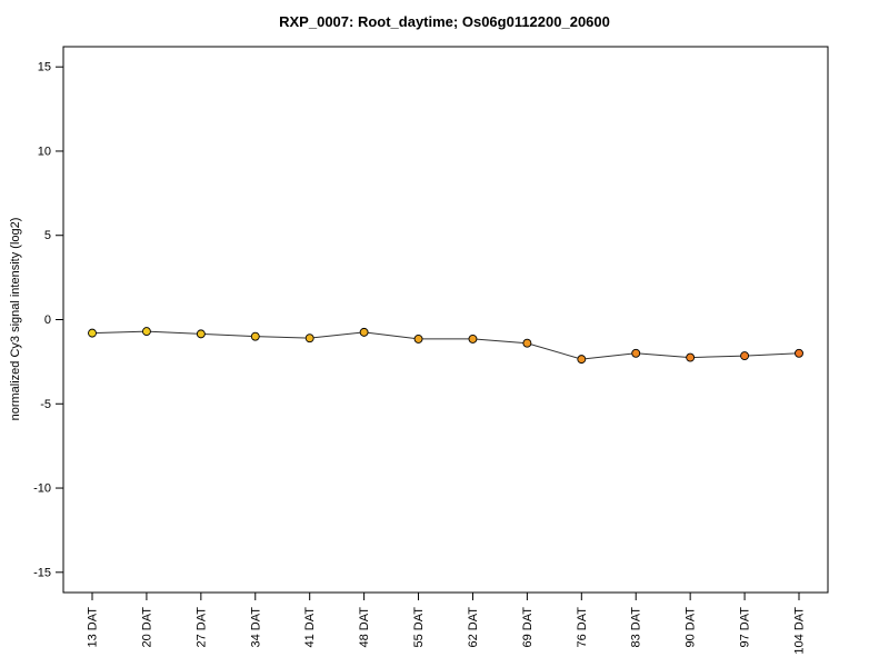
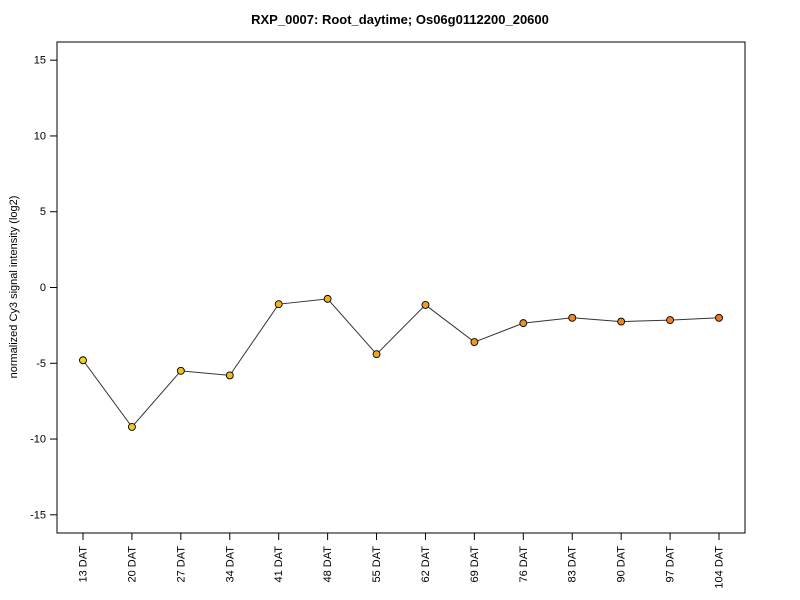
13 DAT: -0.8 -> -4.8
20 DAT: -0.7 -> -9.2
27 DAT: -0.8 -> -5.5
34 DAT: -1.0 -> -5.8
55 DAT: -1.1 -> -4.4
69 DAT: -1.4 -> -3.6
